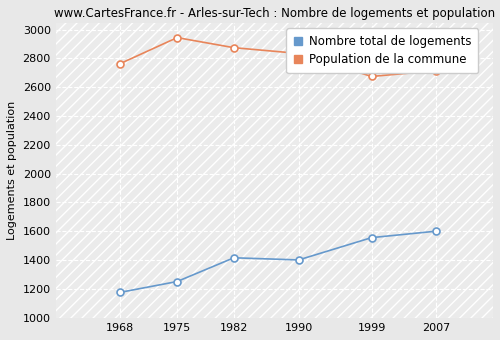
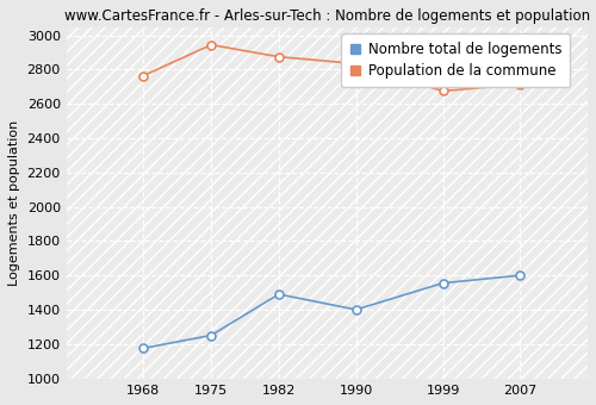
Nombre total de logements/1982: 1420 -> 1490
